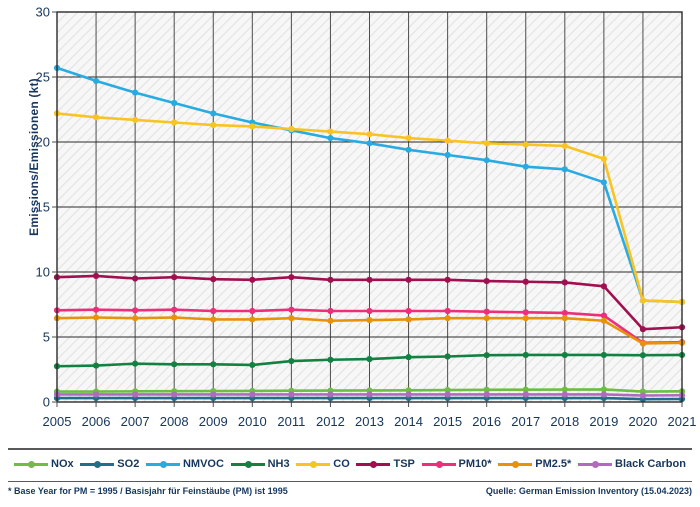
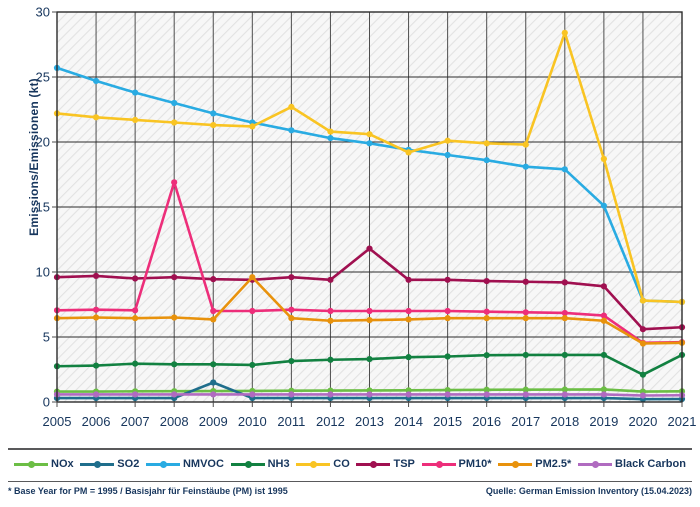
PM10*/2008: 7.1 -> 16.9
SO2/2009: 0.3 -> 1.5
PM2.5*/2010: 6.3 -> 9.6
CO/2011: 21.0 -> 22.7
TSP/2013: 9.4 -> 11.8
CO/2014: 20.3 -> 19.2
CO/2018: 19.7 -> 28.4
NMVOC/2019: 16.9 -> 15.1
NH3/2020: 3.6 -> 2.1
